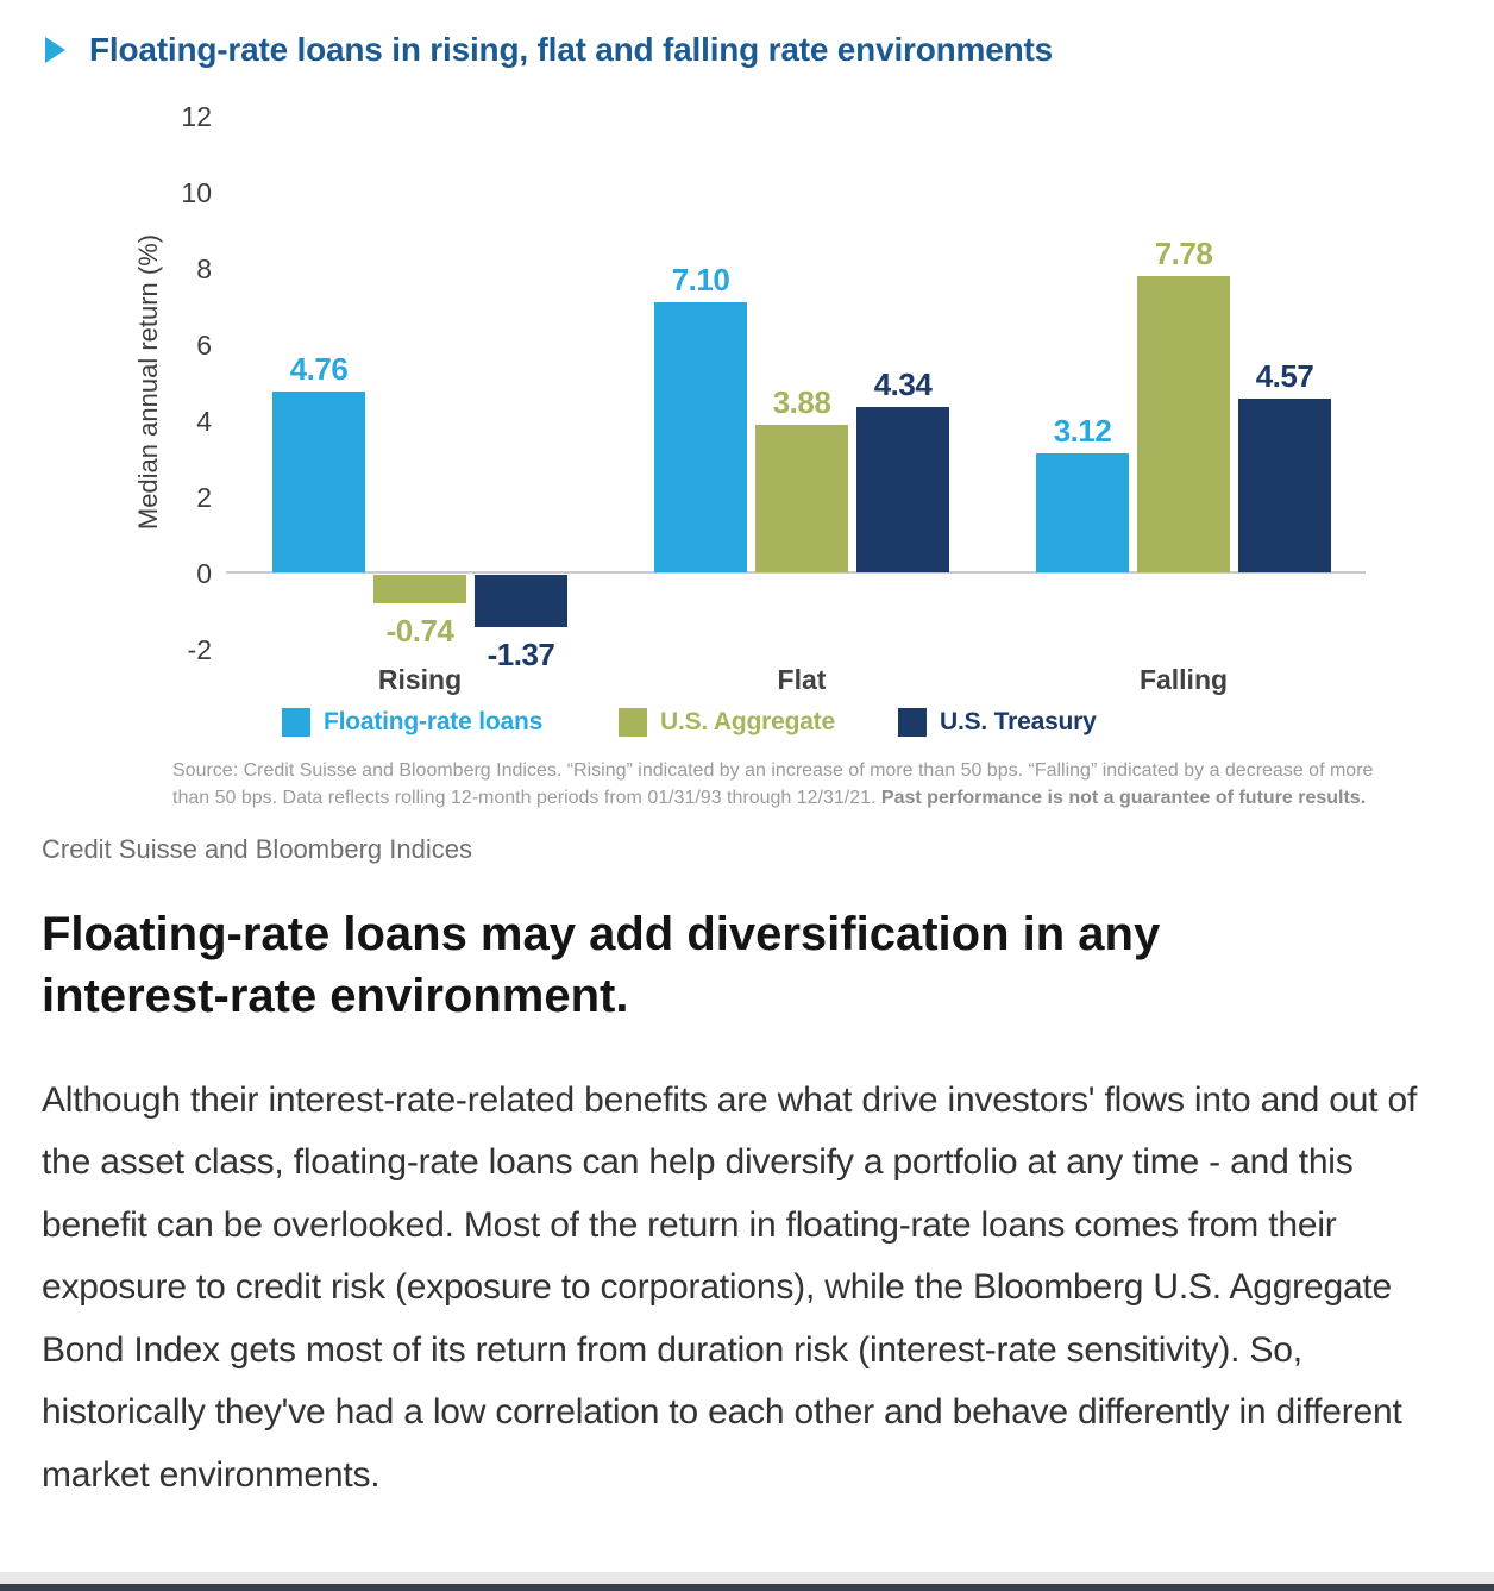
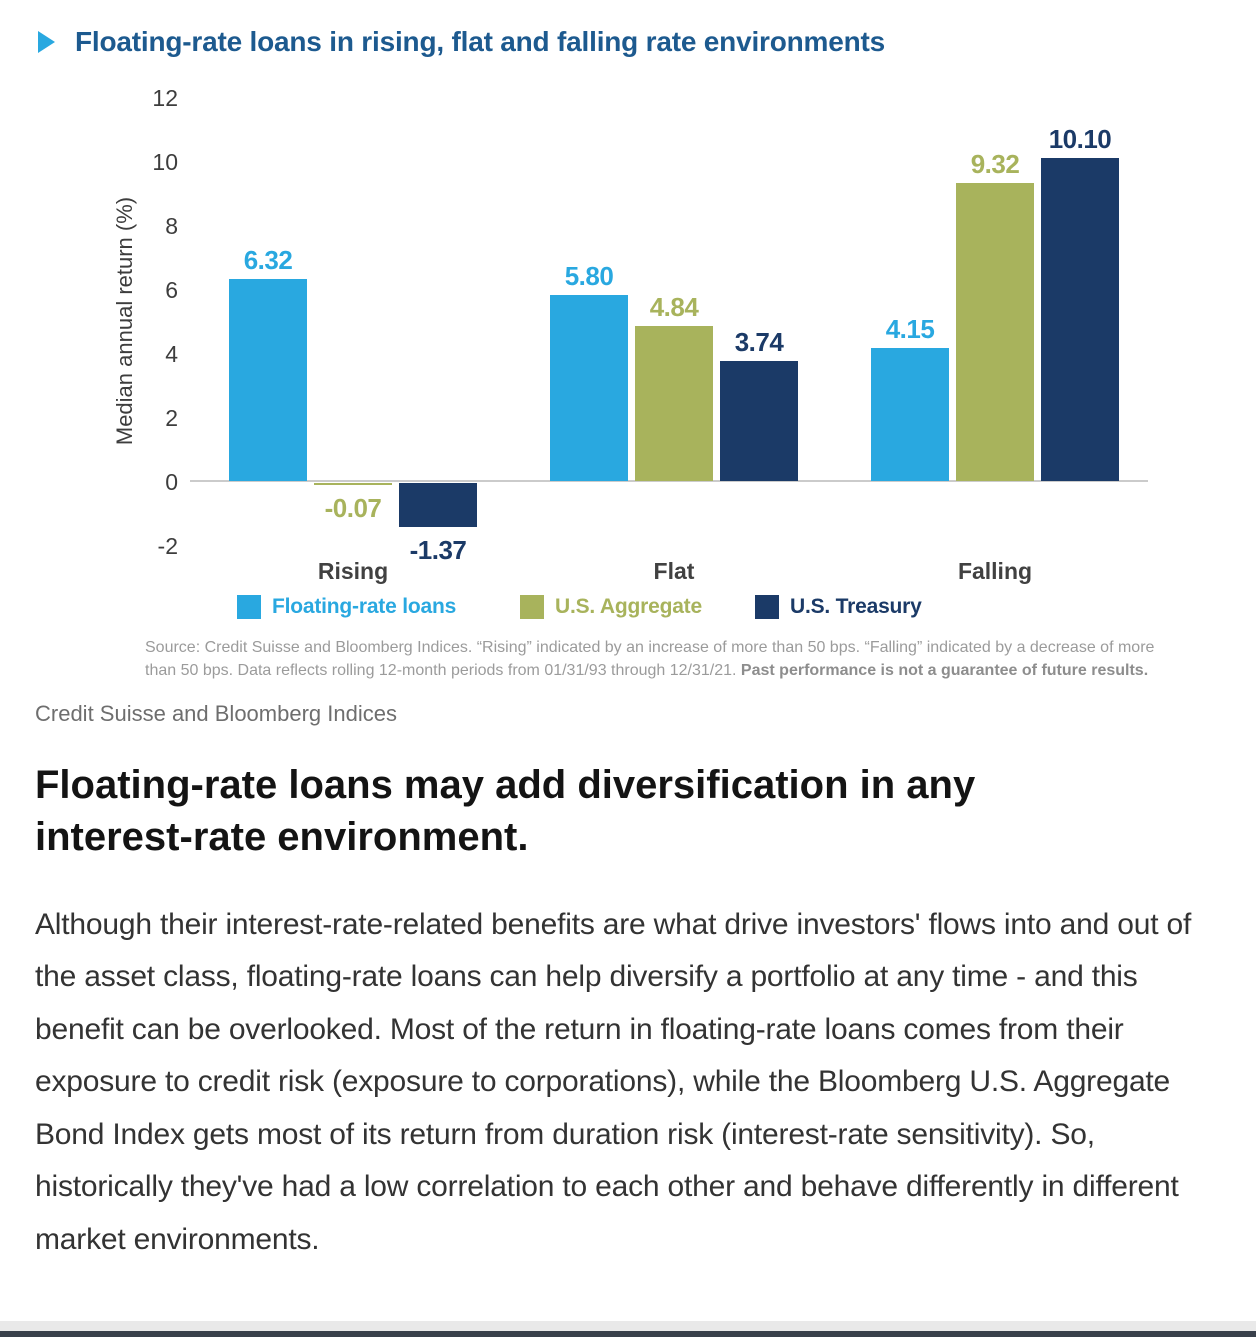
Floating-rate loans/Rising: 4.76 -> 6.32
U.S. Aggregate/Rising: -0.74 -> -0.07
Floating-rate loans/Flat: 7.10 -> 5.80
U.S. Aggregate/Flat: 3.88 -> 4.84
U.S. Treasury/Flat: 4.34 -> 3.74
Floating-rate loans/Falling: 3.12 -> 4.15
U.S. Aggregate/Falling: 7.78 -> 9.32
U.S. Treasury/Falling: 4.57 -> 10.10
